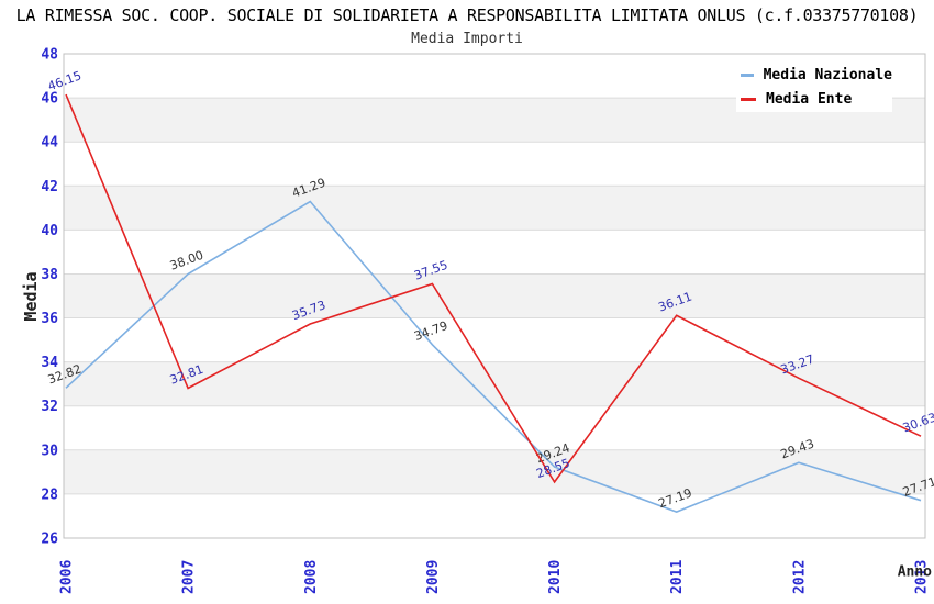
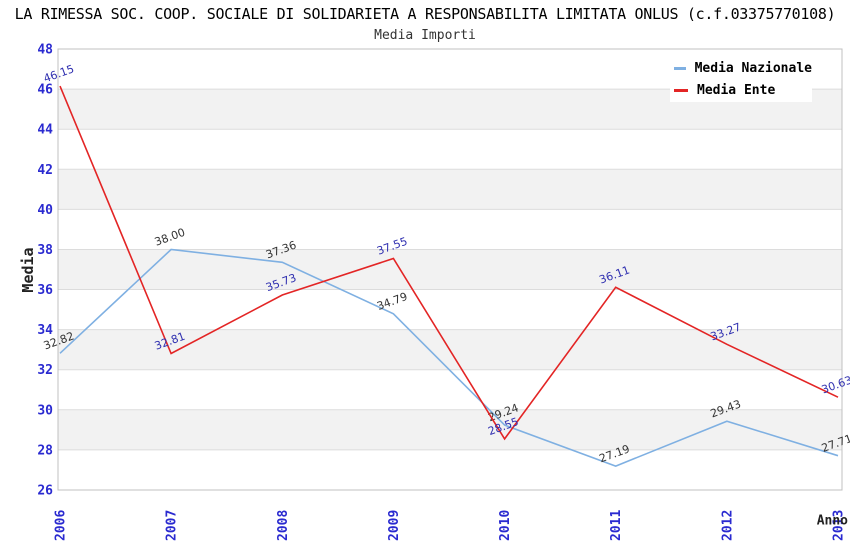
Media Nazionale/2008: 41.29 -> 37.36
